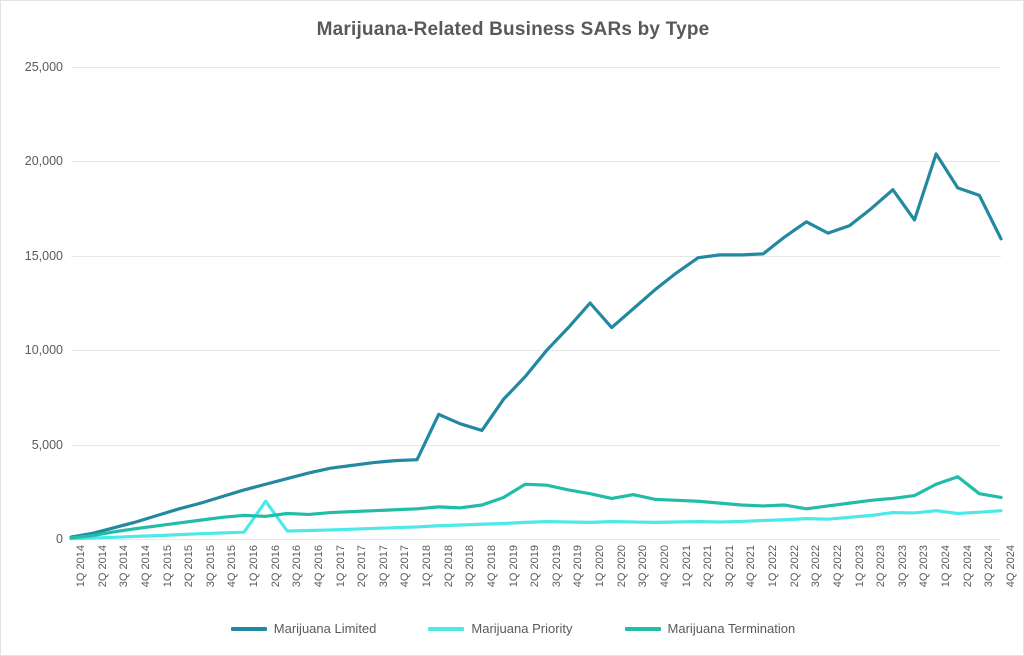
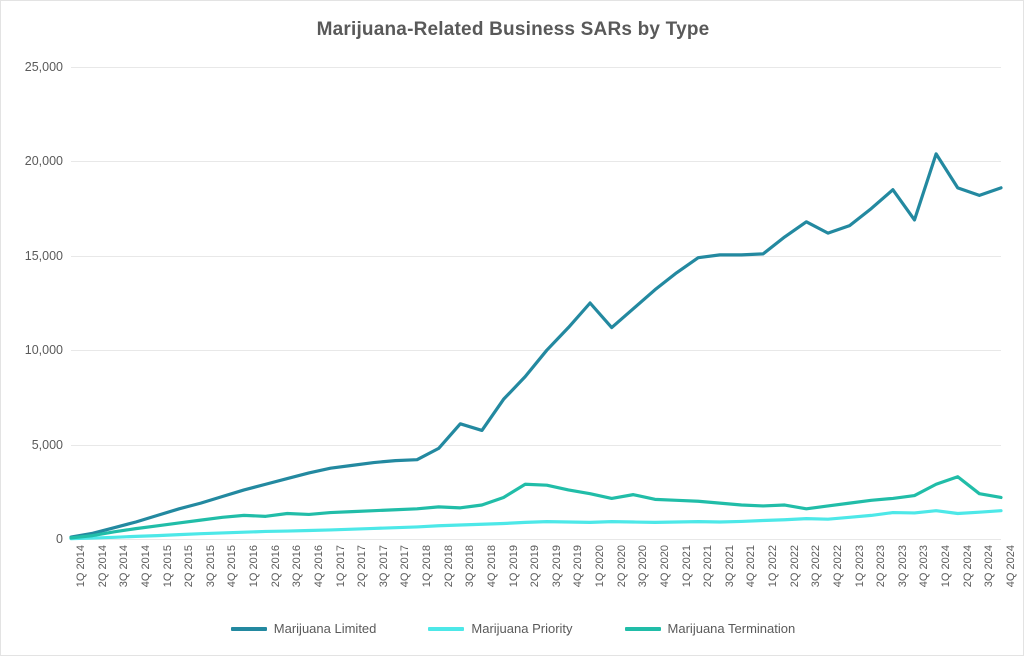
Marijuana Priority/2Q 2016: 2000 -> 400
Marijuana Limited/2Q 2018: 6600 -> 4800
Marijuana Limited/4Q 2024: 15900 -> 18600
